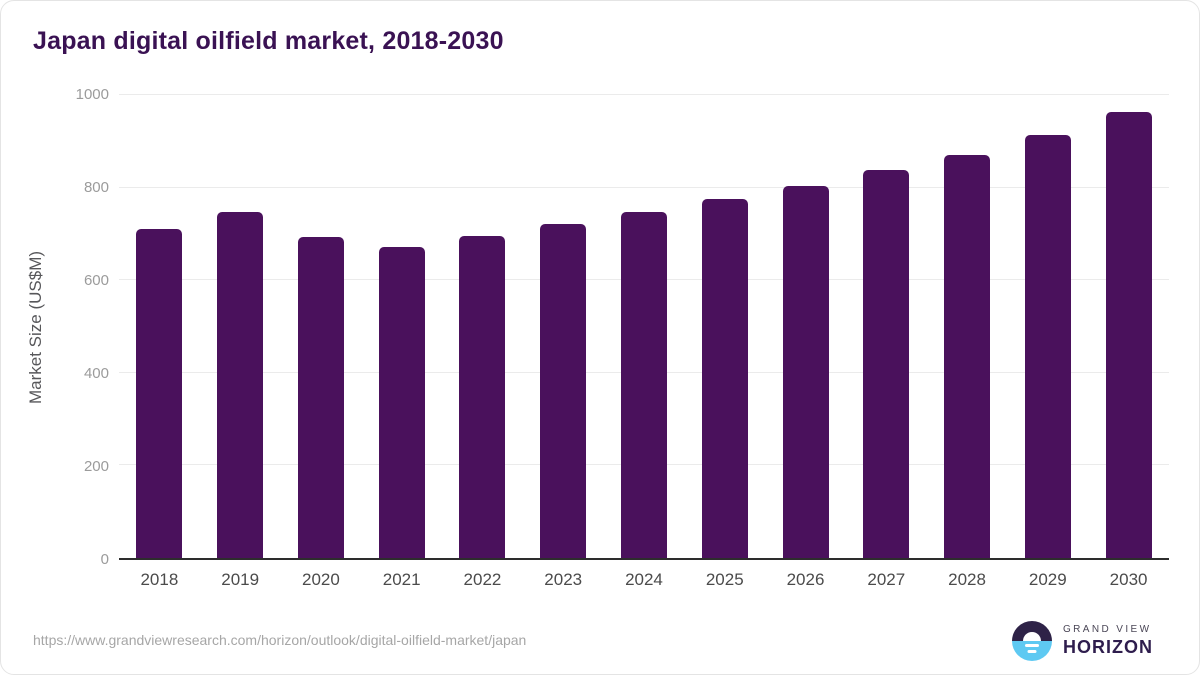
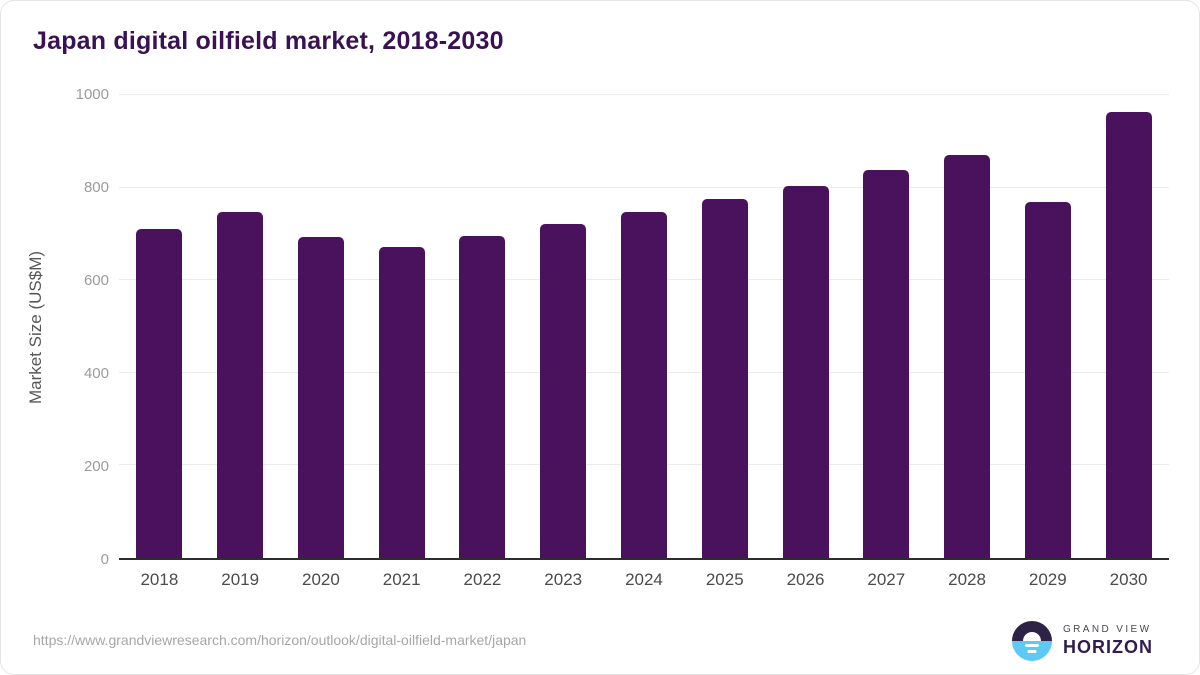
2029: 910 -> 770
